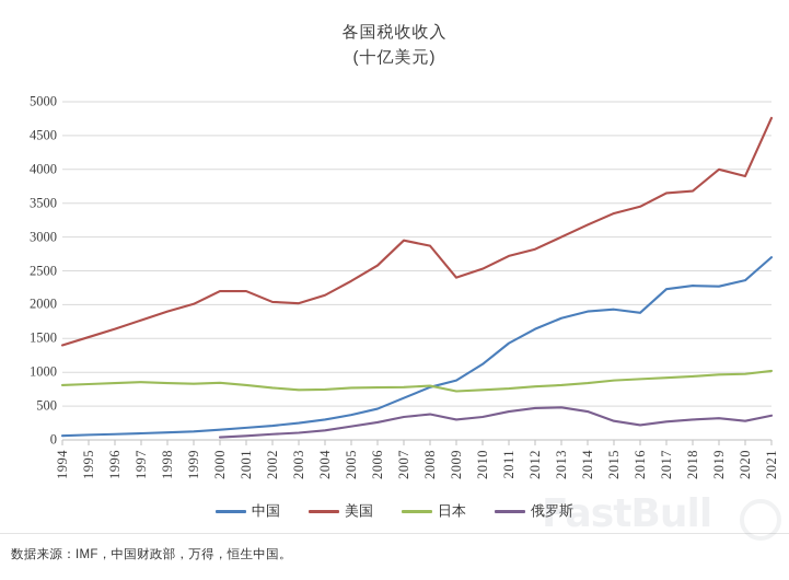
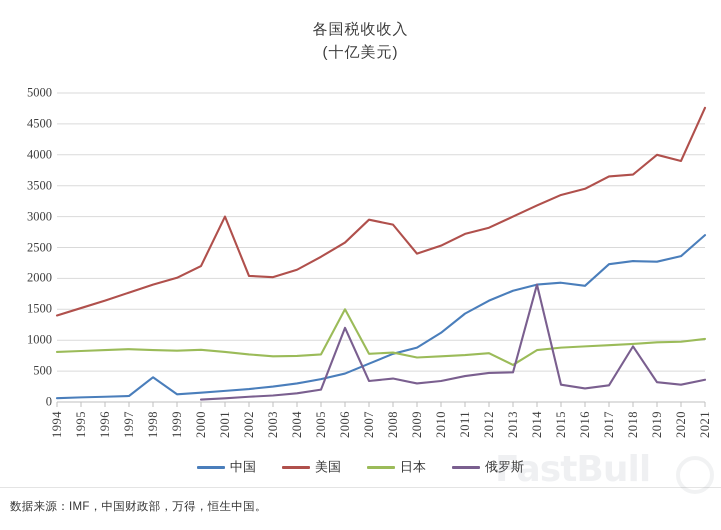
中国/1998: 100 -> 400
美国/2001: 2200 -> 3000
日本/2006: 800 -> 1500
俄罗斯/2006: 300 -> 1200
日本/2013: 800 -> 600
俄罗斯/2014: 400 -> 1900
俄罗斯/2018: 300 -> 900
